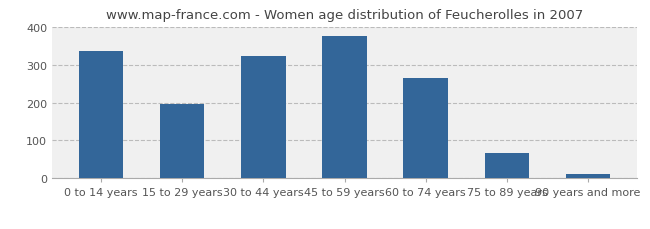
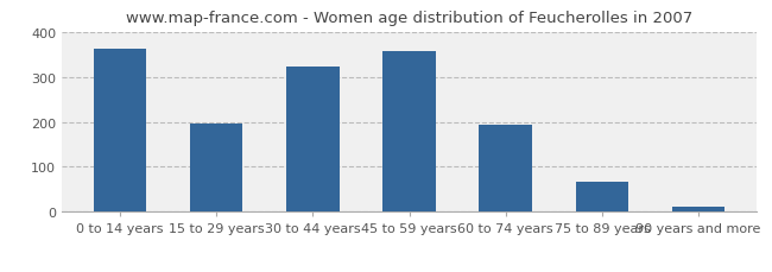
0 to 14 years: 335 -> 362
45 to 59 years: 375 -> 358
60 to 74 years: 265 -> 194
